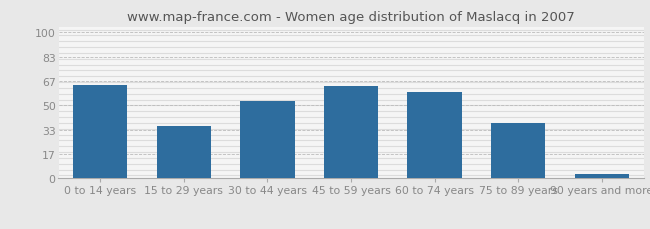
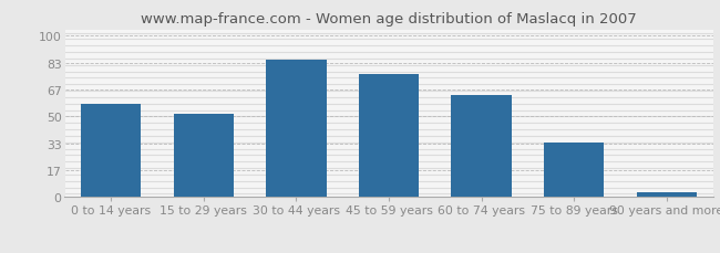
0 to 14 years: 64 -> 58
15 to 29 years: 36 -> 52
30 to 44 years: 53 -> 85
45 to 59 years: 63 -> 76
60 to 74 years: 59 -> 63
75 to 89 years: 38 -> 34
